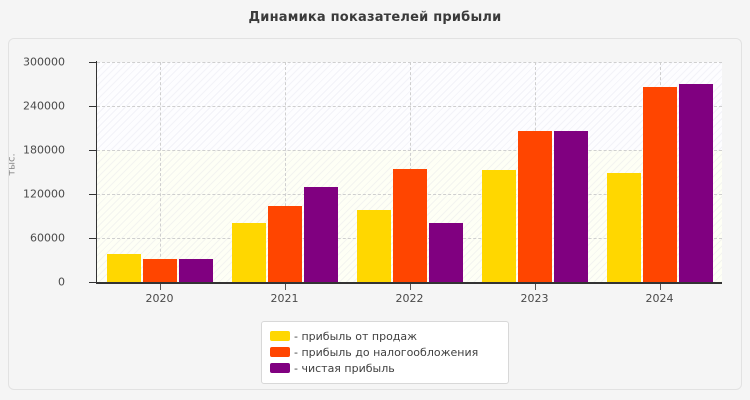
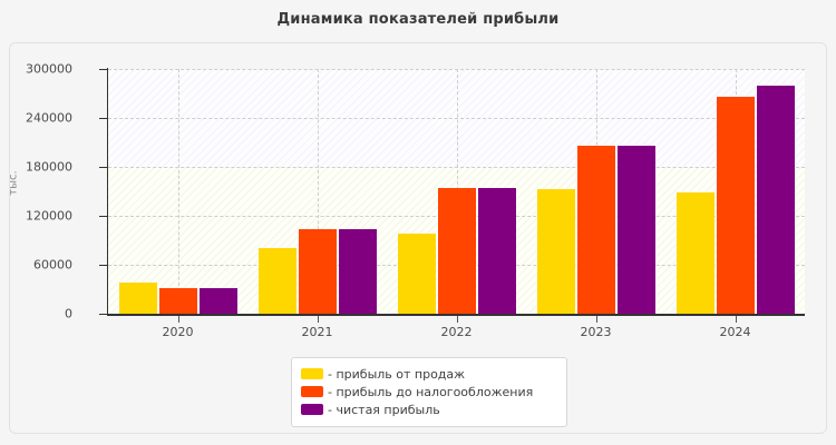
- чистая прибыль/2021: 130000 -> 100000
- чистая прибыль/2022: 80000 -> 150000
- чистая прибыль/2024: 270000 -> 280000
